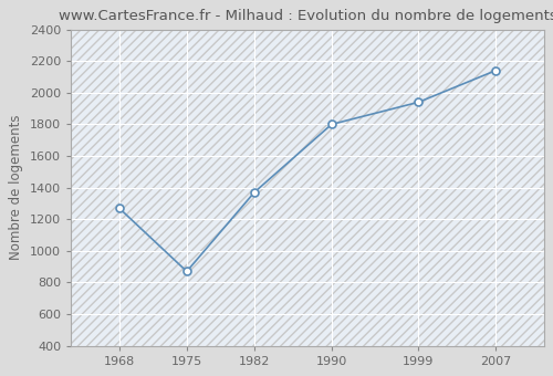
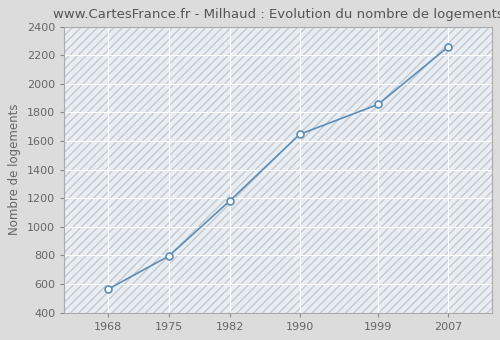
1968: 1270 -> 560
1975: 870 -> 800
1982: 1370 -> 1180
1990: 1800 -> 1650
1999: 1940 -> 1860
2007: 2140 -> 2260
